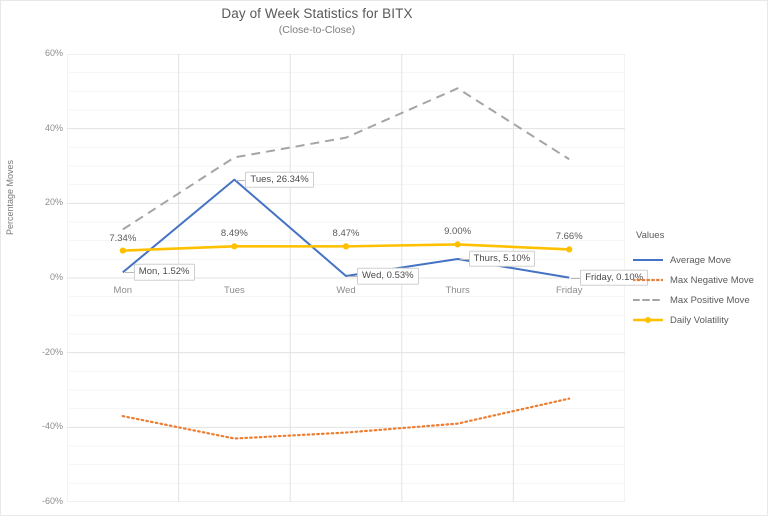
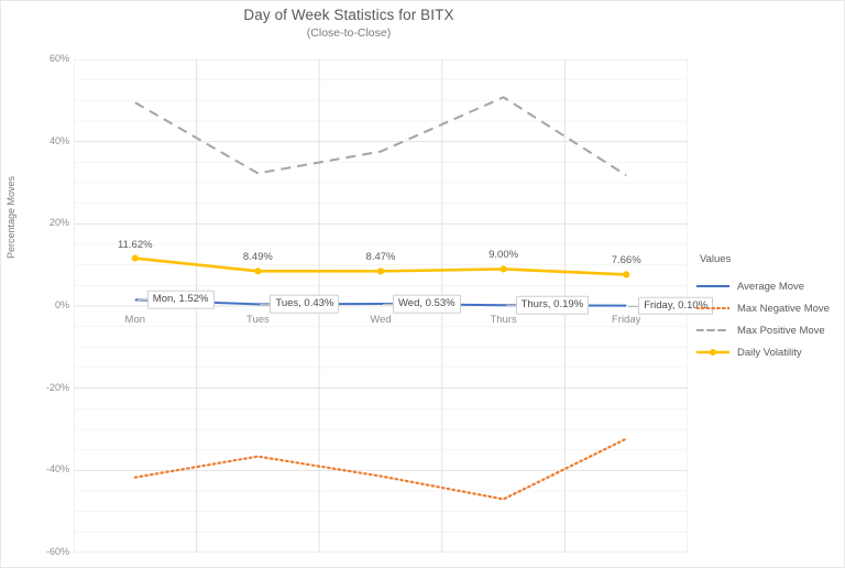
Max Negative Move/Mon: -37% -> -42%
Max Positive Move/Mon: 13% -> 50%
Daily Volatility/Mon: 7.34% -> 11.62%
Average Move/Tues: 26.34% -> 0.43%
Max Negative Move/Tues: -43% -> -37%
Average Move/Thurs: 5.10% -> 0.19%
Max Negative Move/Thurs: -39% -> -47%
